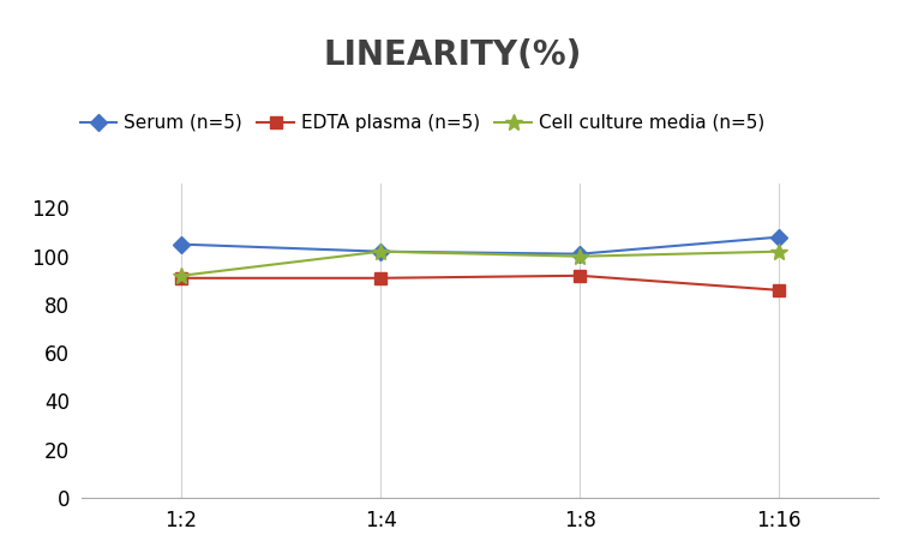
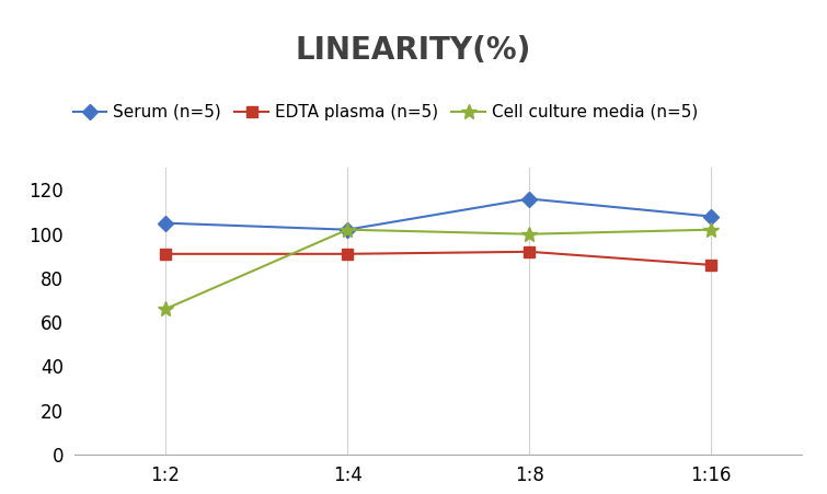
Cell culture media (n=5)/1:2: 92 -> 66
Serum (n=5)/1:8: 101 -> 116
